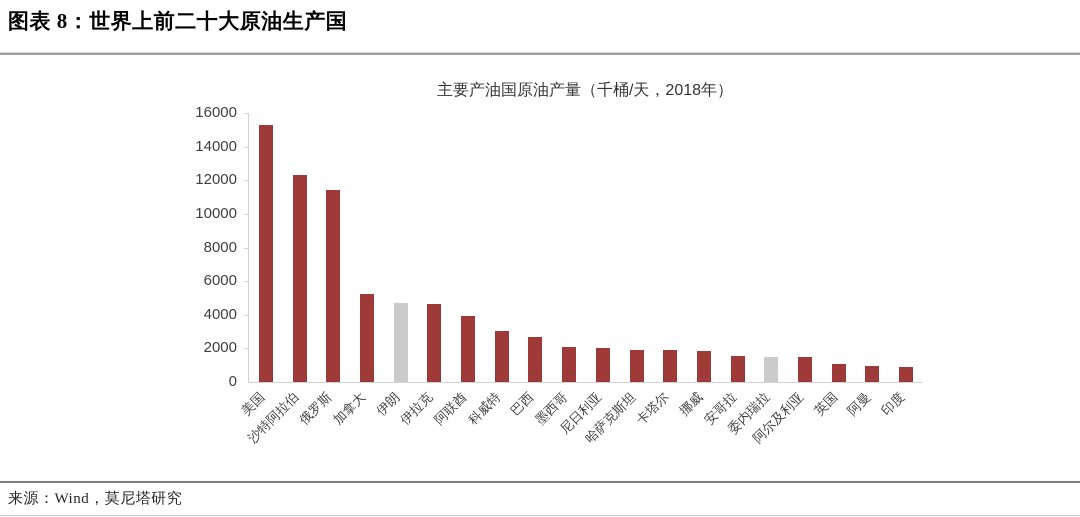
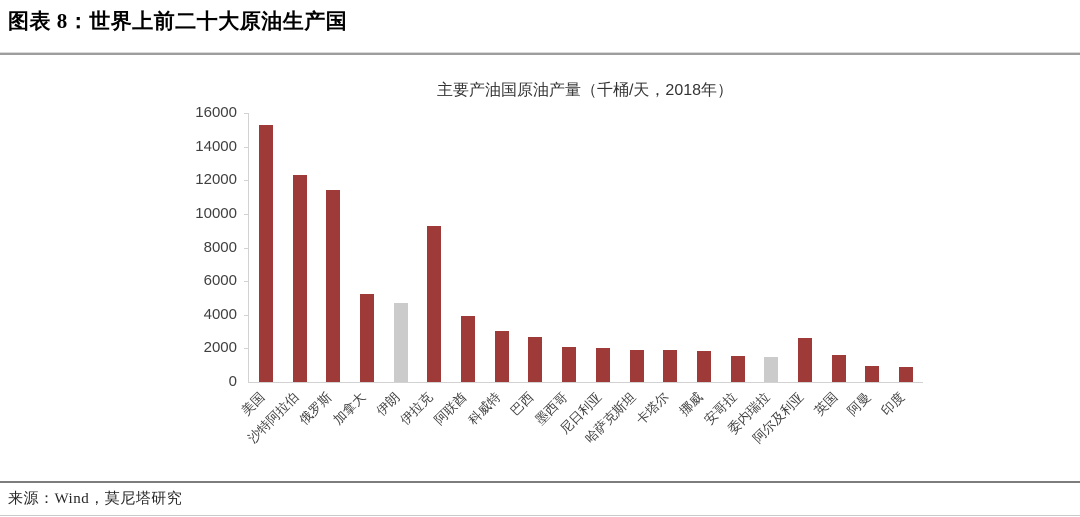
伊拉克: 4600 -> 9300
阿尔及利亚: 1500 -> 2600
英国: 1100 -> 1600
